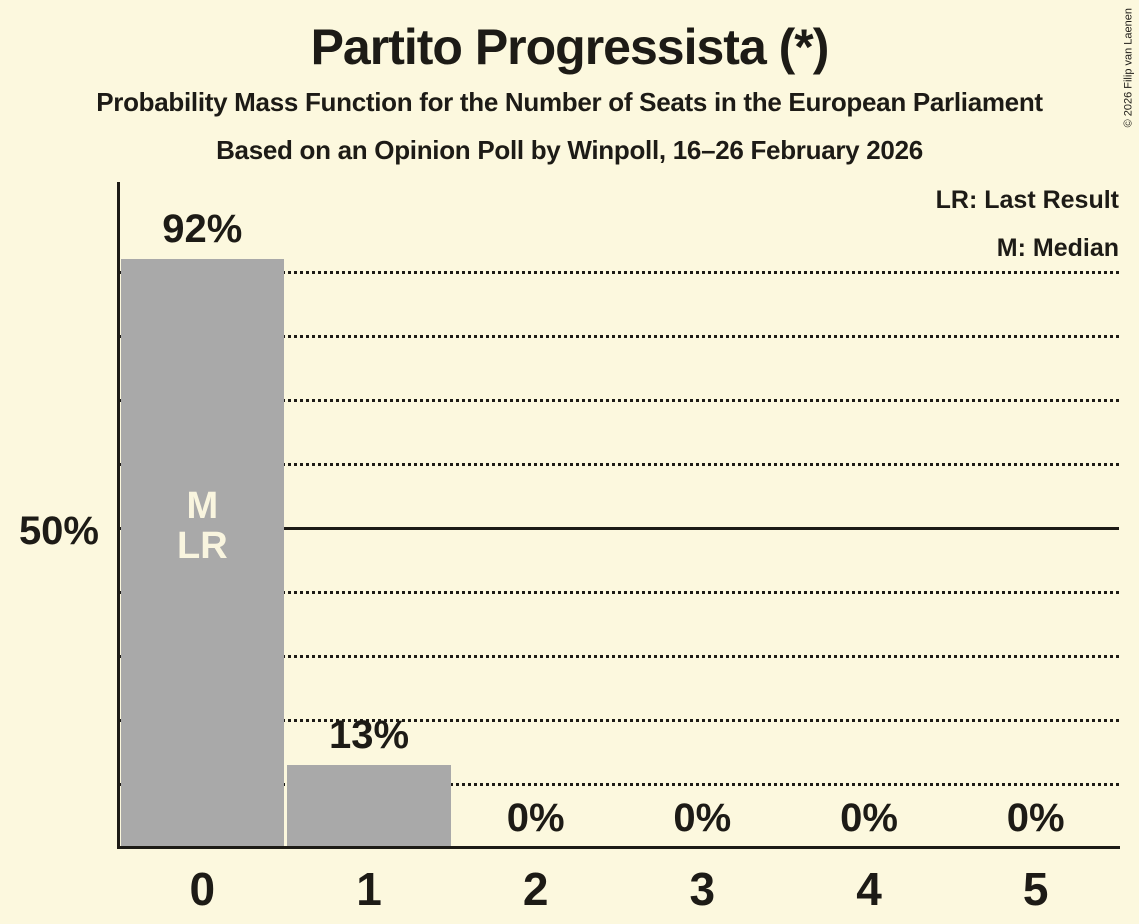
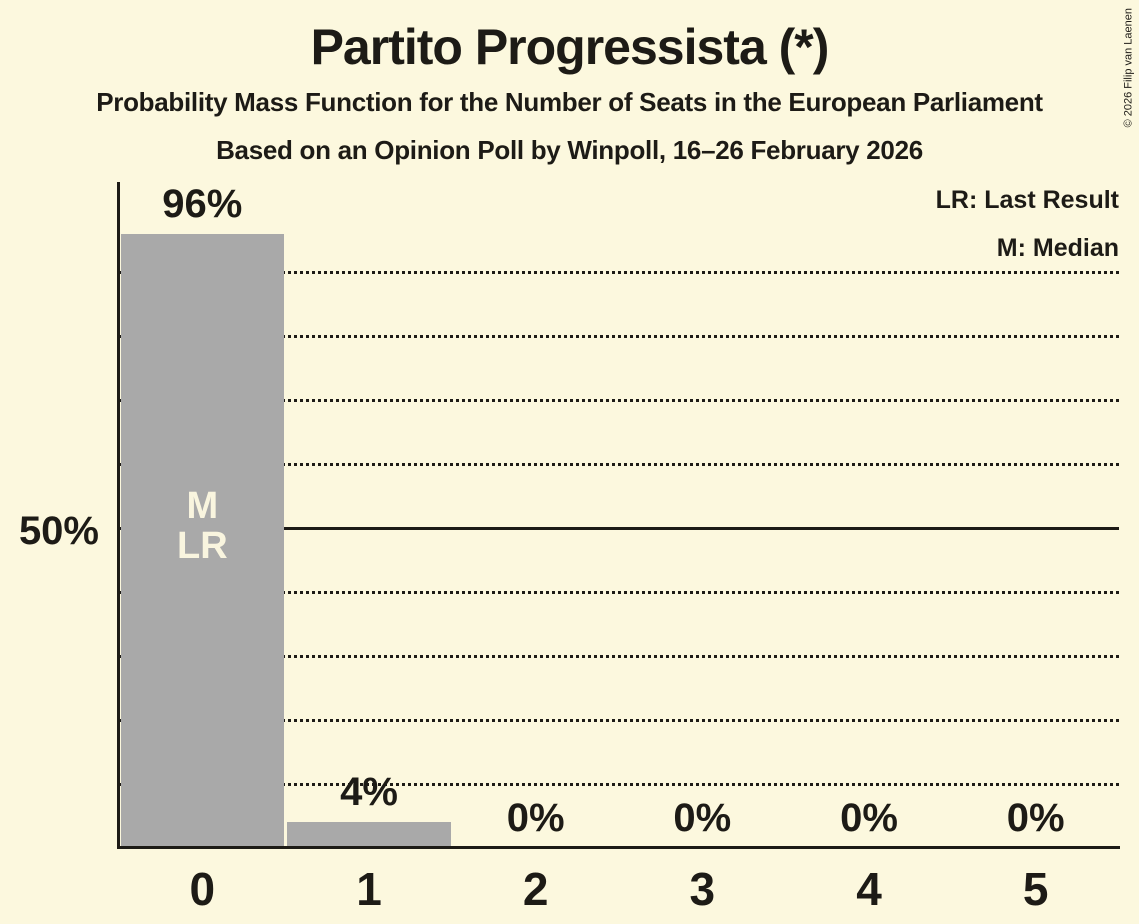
0: 92% -> 96%
1: 13% -> 4%
